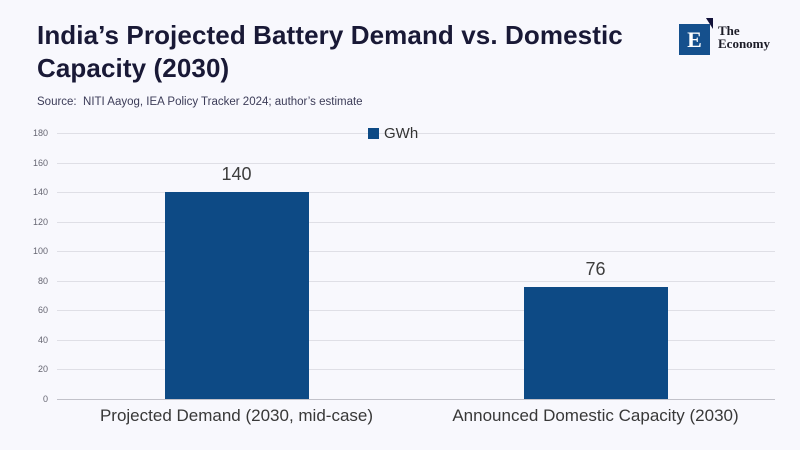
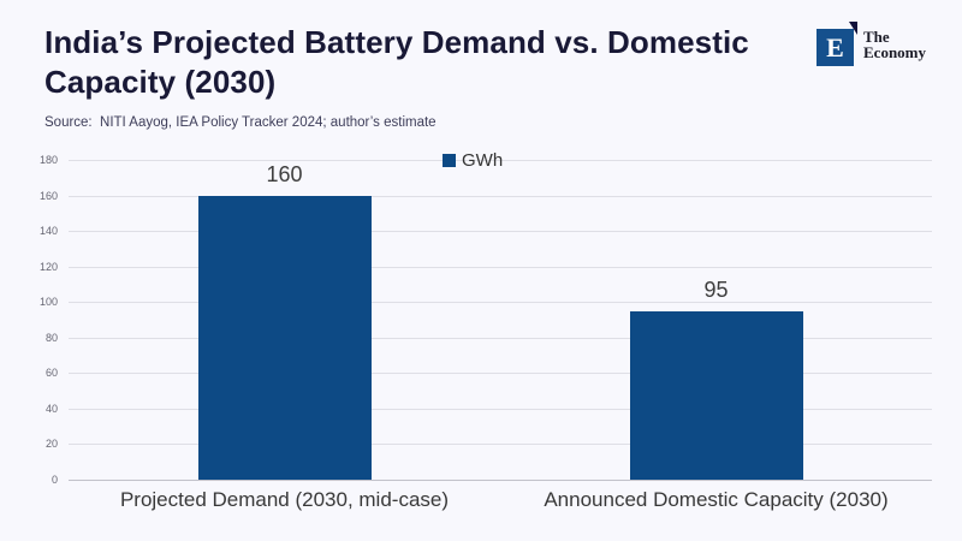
Projected Demand (2030, mid-case): 140 -> 160
Announced Domestic Capacity (2030): 76 -> 95
